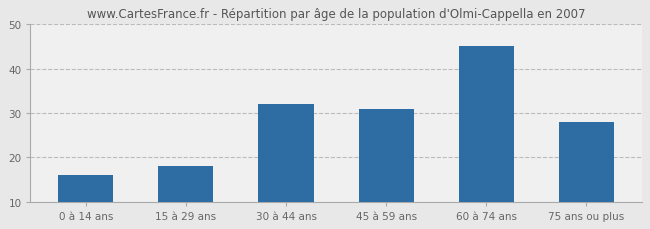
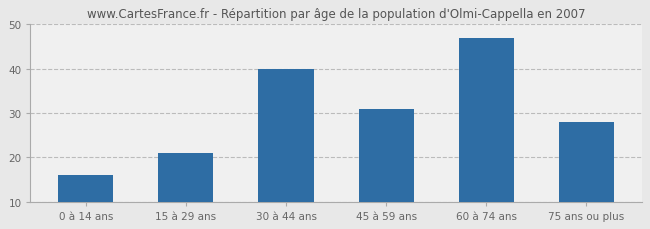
15 à 29 ans: 18 -> 21
30 à 44 ans: 32 -> 40
60 à 74 ans: 45 -> 47
